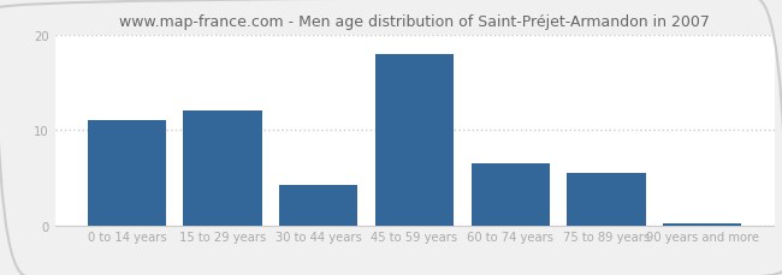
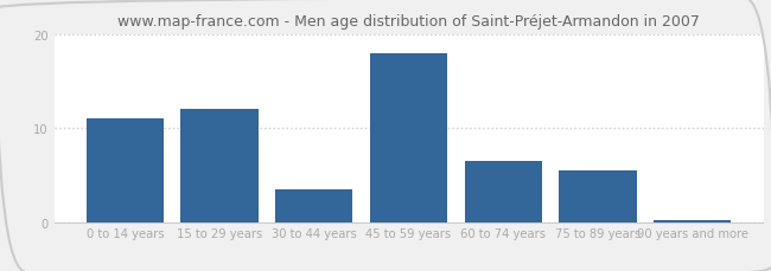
30 to 44 years: 4.2 -> 3.5
